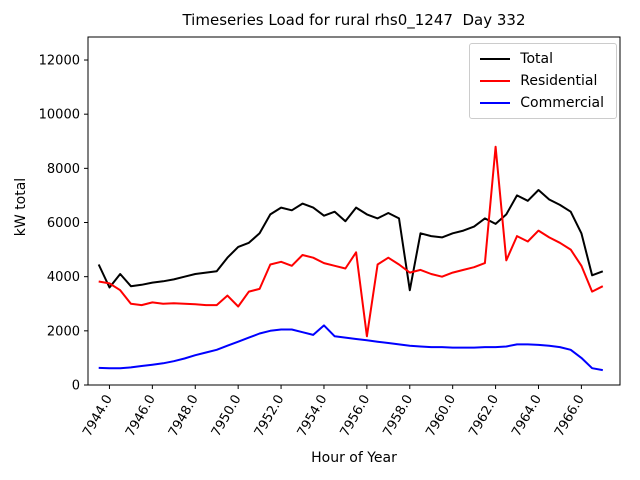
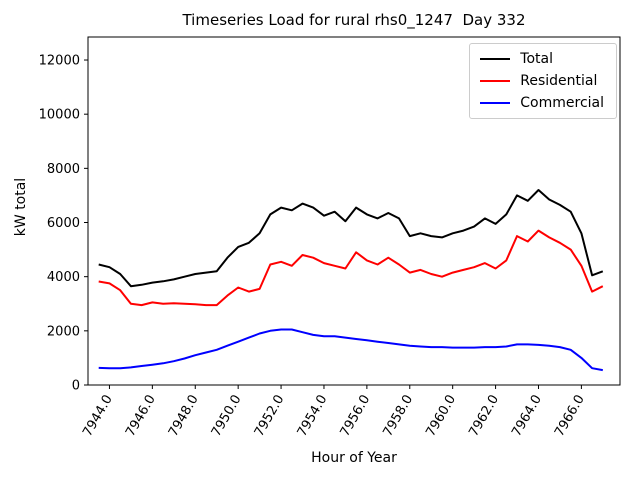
Total/7944.0: 3600 -> 4400
Residential/7950.0: 2900 -> 3600
Commercial/7954.0: 2200 -> 1800
Residential/7956.0: 1800 -> 4600
Total/7958.0: 3500 -> 5500
Residential/7962.0: 8800 -> 4300
